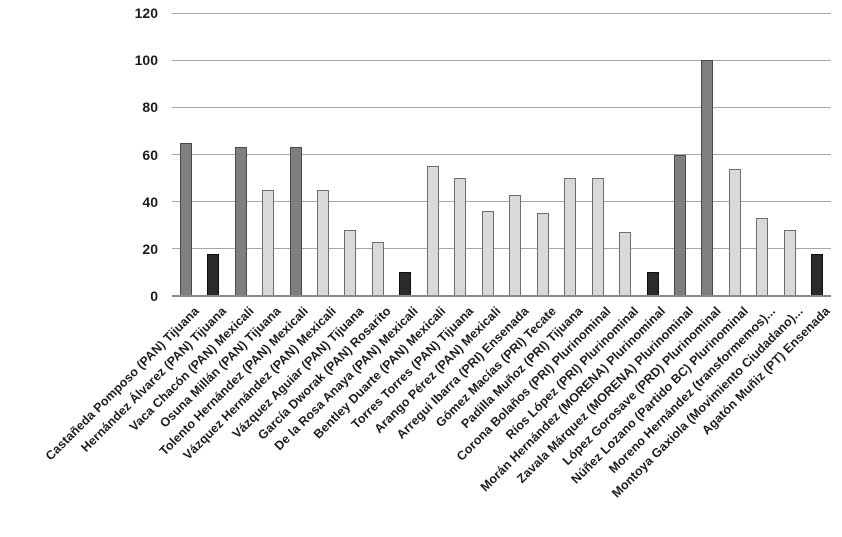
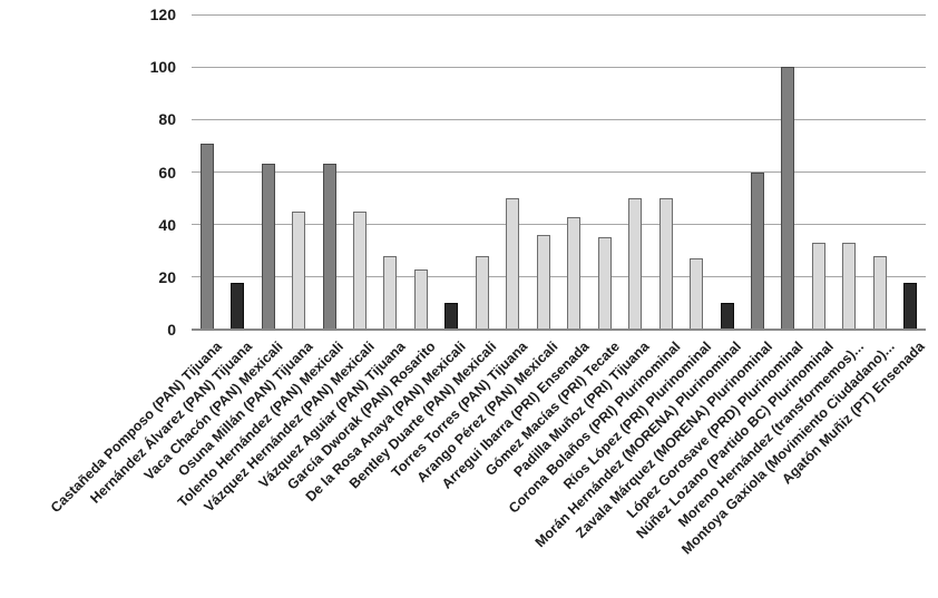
Castañeda Pomposo (PAN) Tijuana: 65 -> 71
Bentley Duarte (PAN) Mexicali: 55 -> 28
Núñez Lozano (Partido BC) Plurinominal: 54 -> 33
